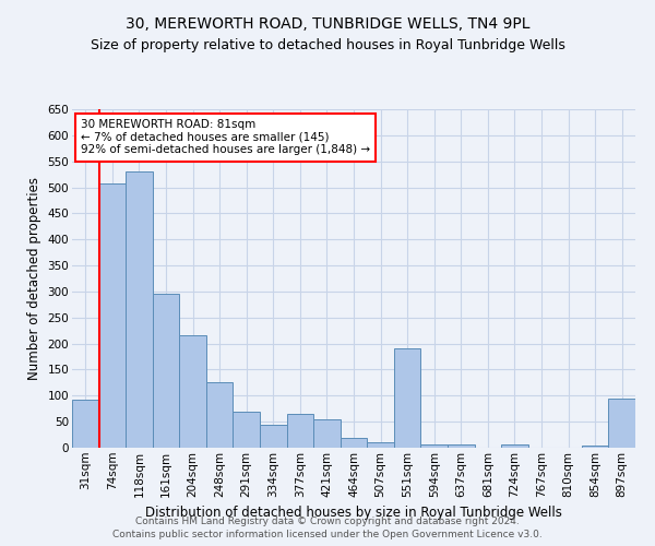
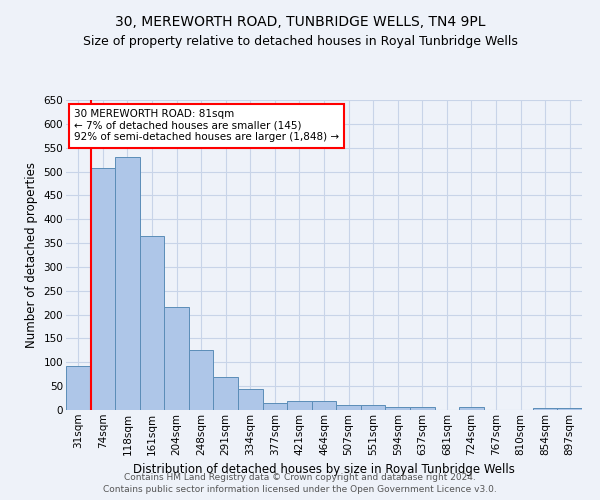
161sqm: 295 -> 365
377sqm: 65 -> 15
421sqm: 55 -> 19
551sqm: 190 -> 11
897sqm: 95 -> 4
